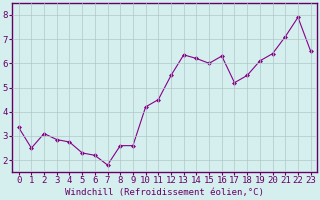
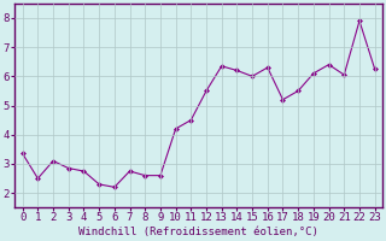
7: 1.80 -> 2.75
21: 7.10 -> 6.05
23: 6.50 -> 6.25
